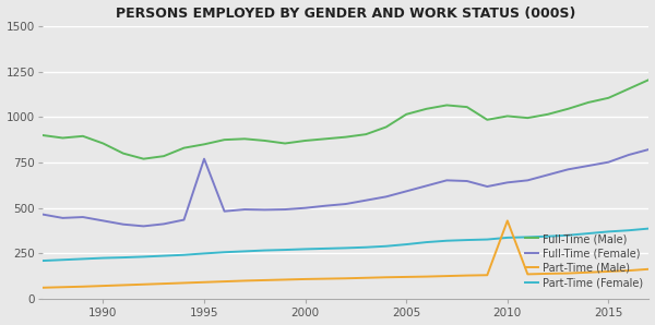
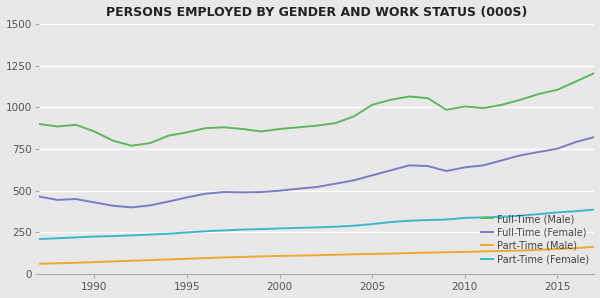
Full-Time (Female)/1995: 770 -> 460
Part-Time (Male)/2010: 430 -> 130
